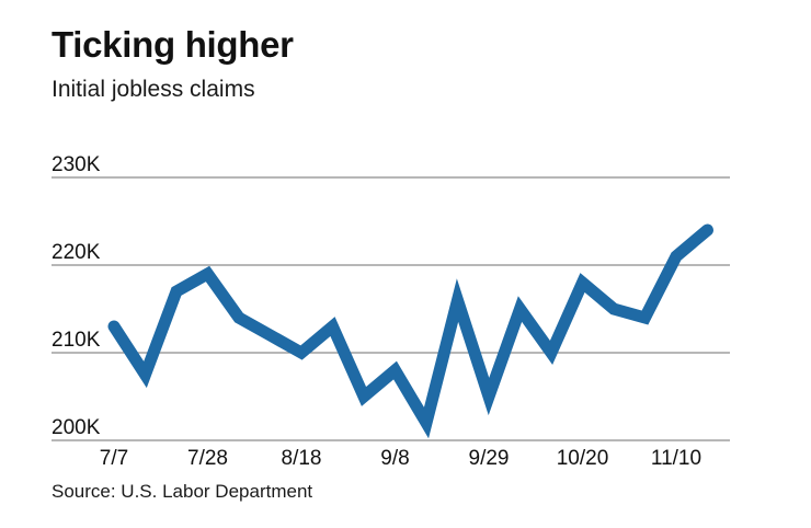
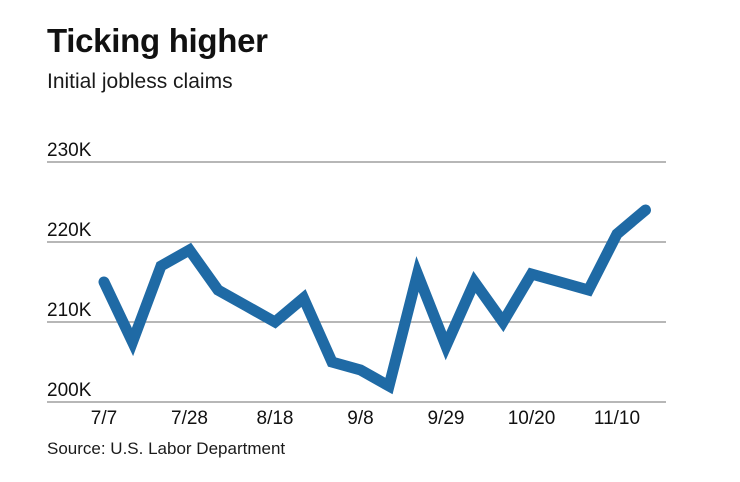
7/7: 213K -> 215K
9/8: 208K -> 204K
9/29: 205K -> 207K
10/20: 218K -> 216K
